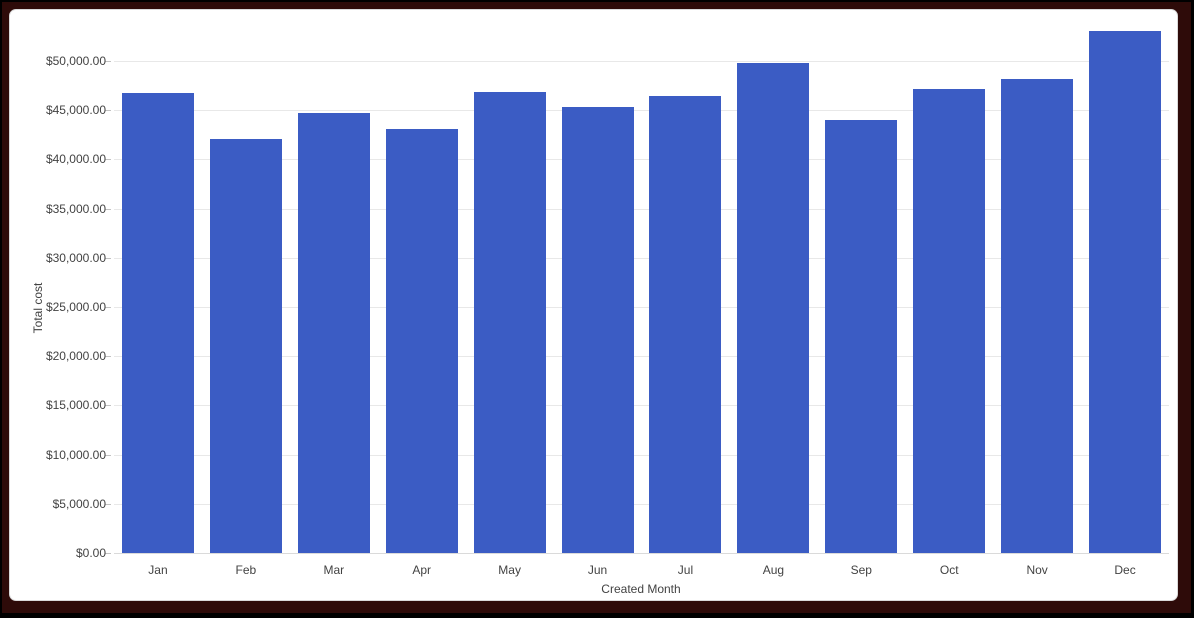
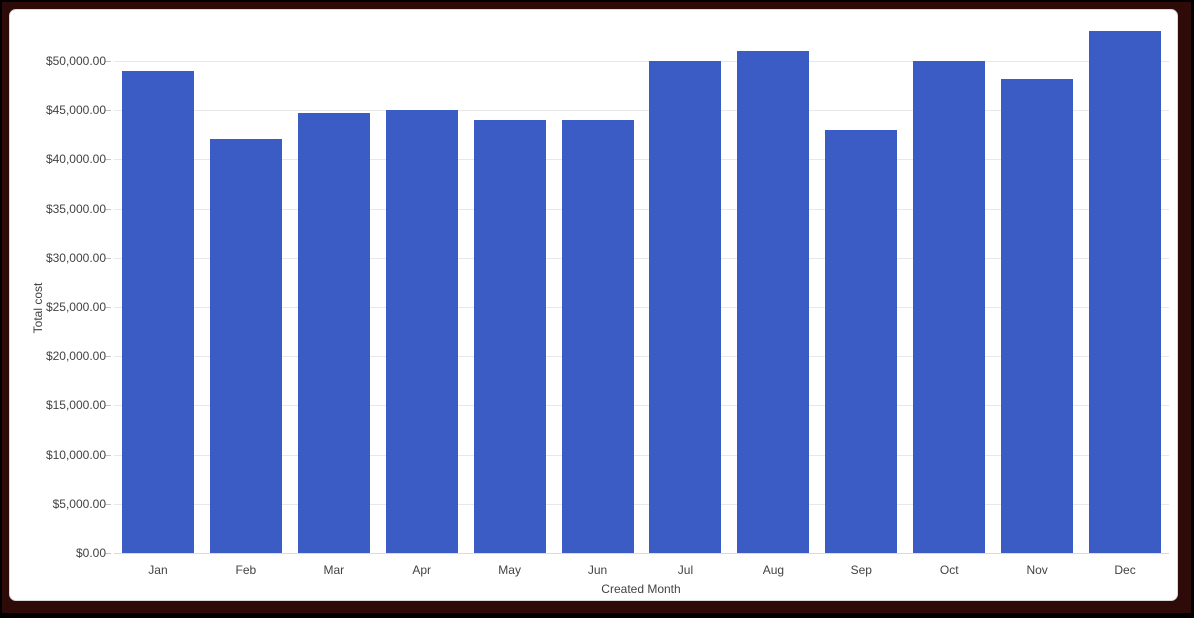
Jan: $47000 -> $49000
Apr: $43000 -> $45000
May: $47000 -> $44000
Jun: $45000 -> $44000
Jul: $46000 -> $50000
Aug: $50000 -> $51000
Sep: $44000 -> $43000
Oct: $47000 -> $50000
